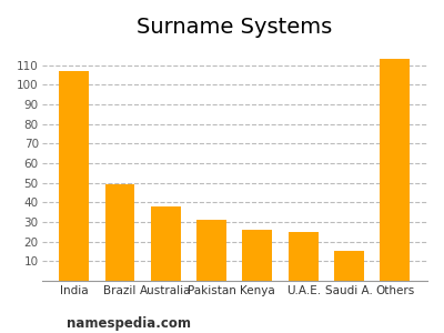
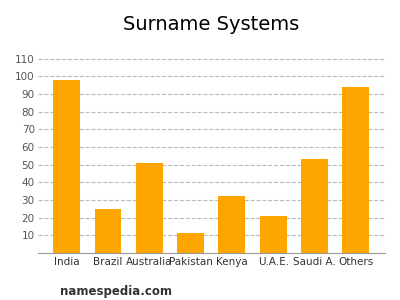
India: 107 -> 98
Brazil: 49 -> 25
Australia: 38 -> 51
Pakistan: 31 -> 11
Kenya: 26 -> 32
U.A.E.: 25 -> 21
Saudi A.: 15 -> 53
Others: 113 -> 94
